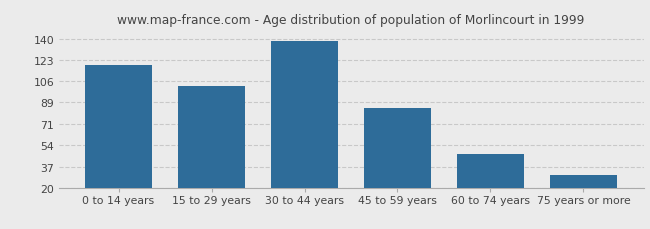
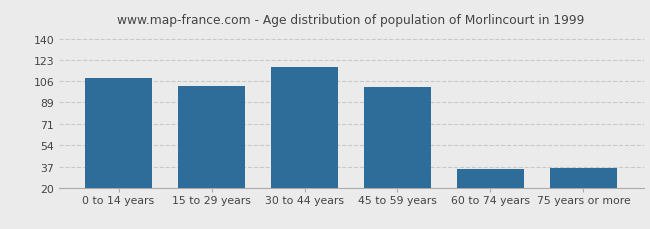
0 to 14 years: 119 -> 108
30 to 44 years: 138 -> 117
45 to 59 years: 84 -> 101
60 to 74 years: 47 -> 35
75 years or more: 30 -> 36
